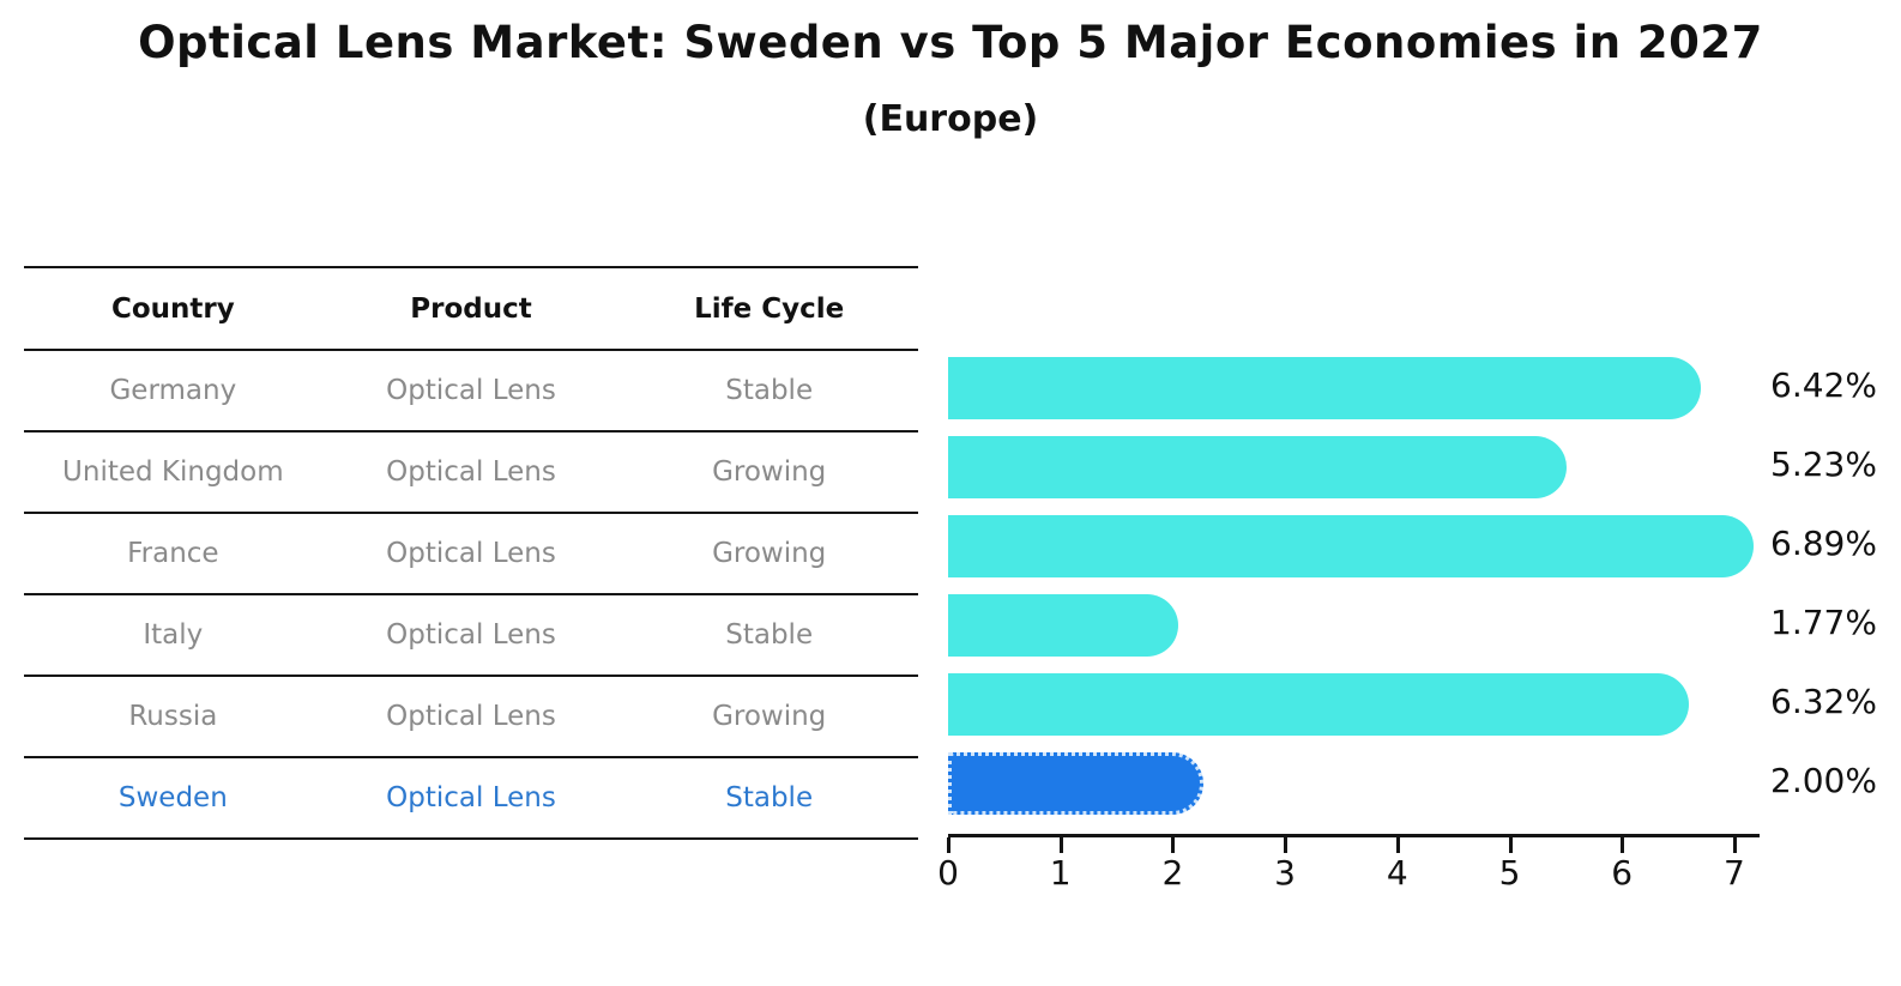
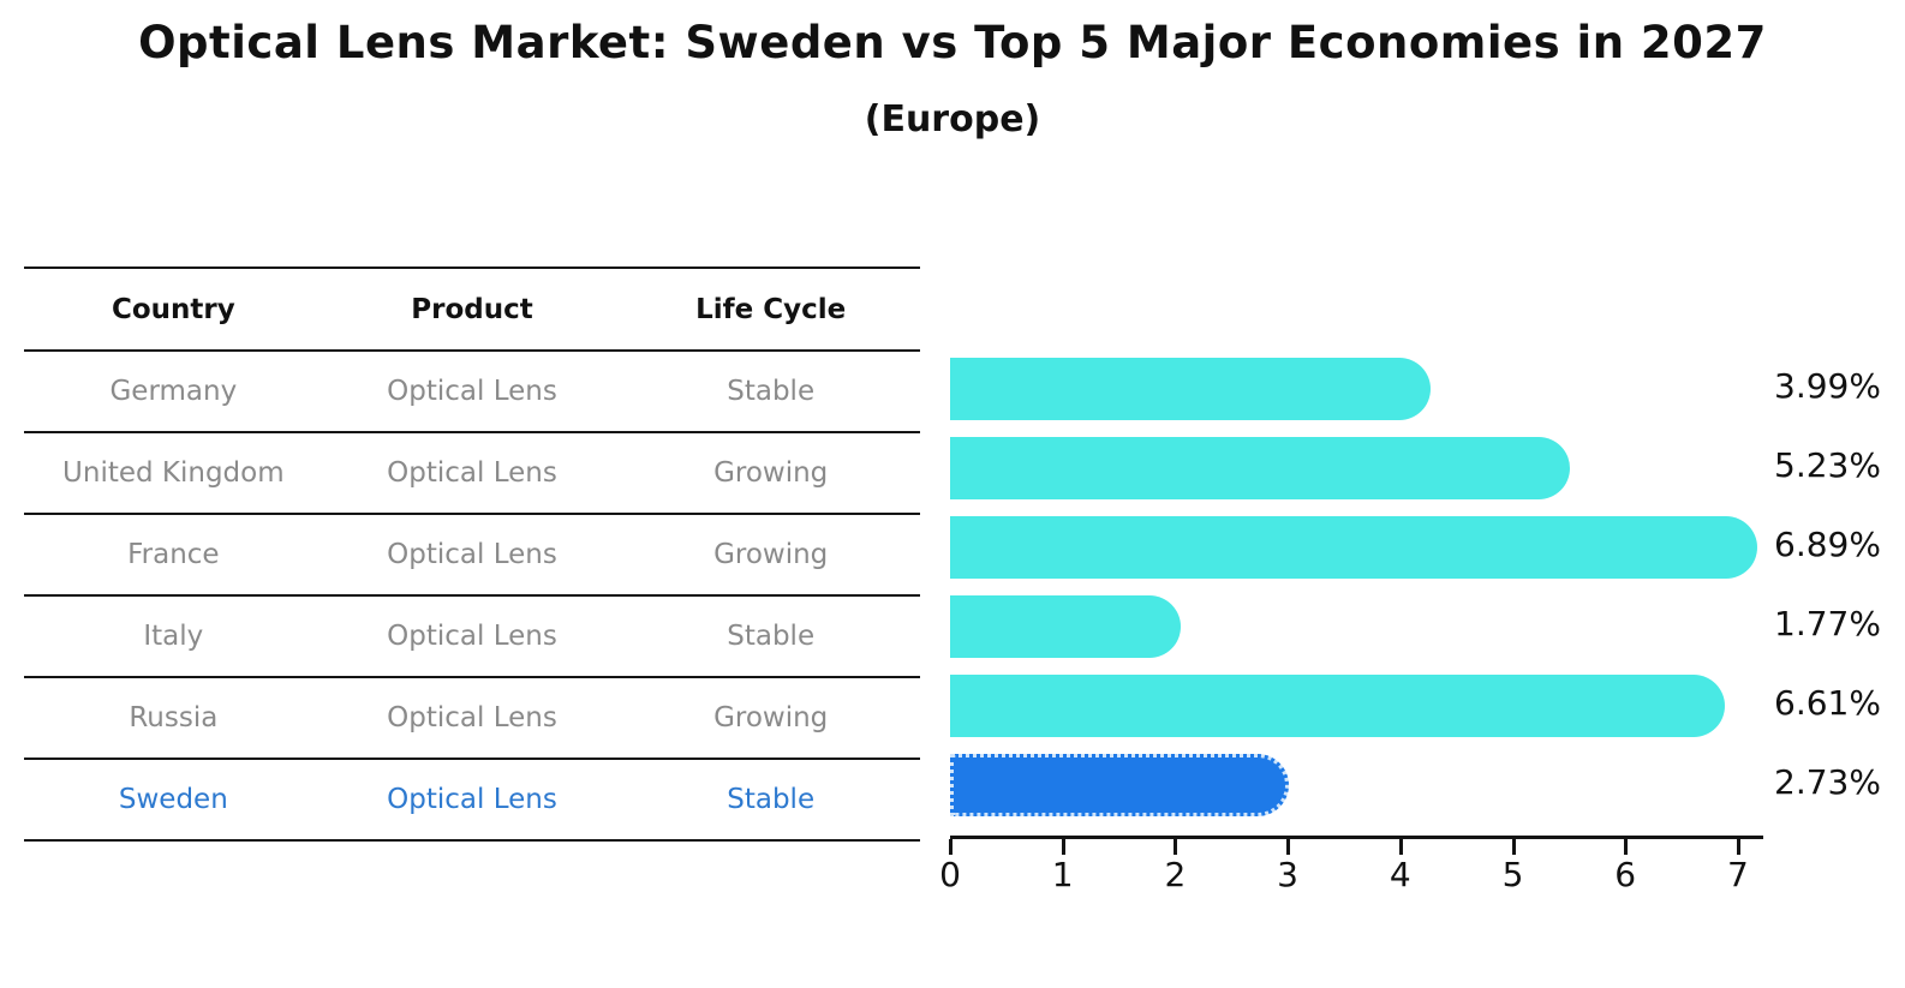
Germany: 6.42% -> 3.99%
Russia: 6.32% -> 6.61%
Sweden: 2.00% -> 2.73%
